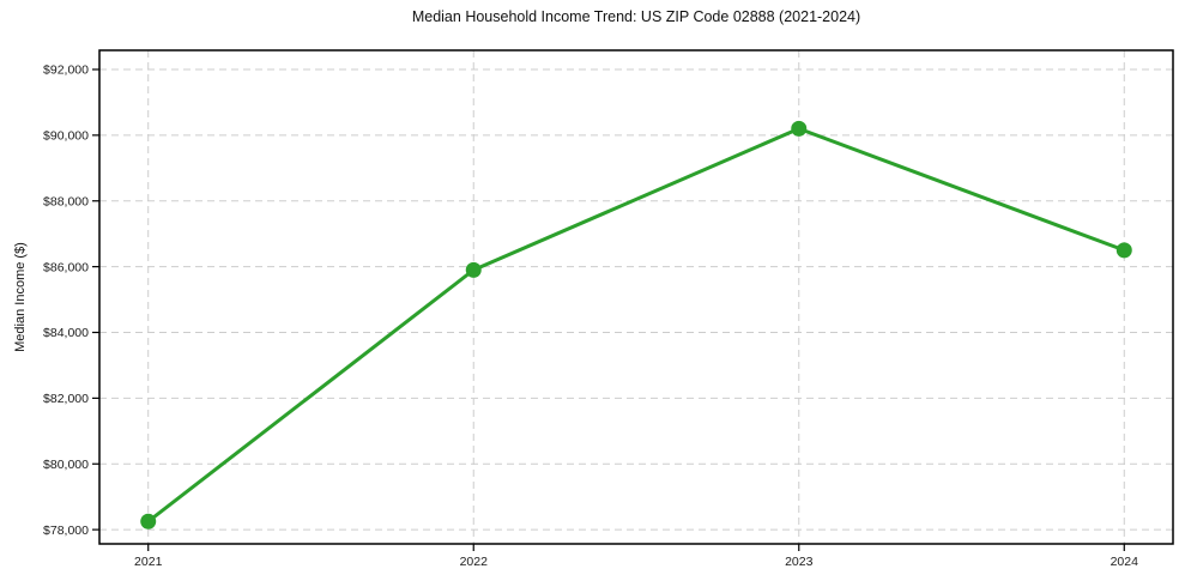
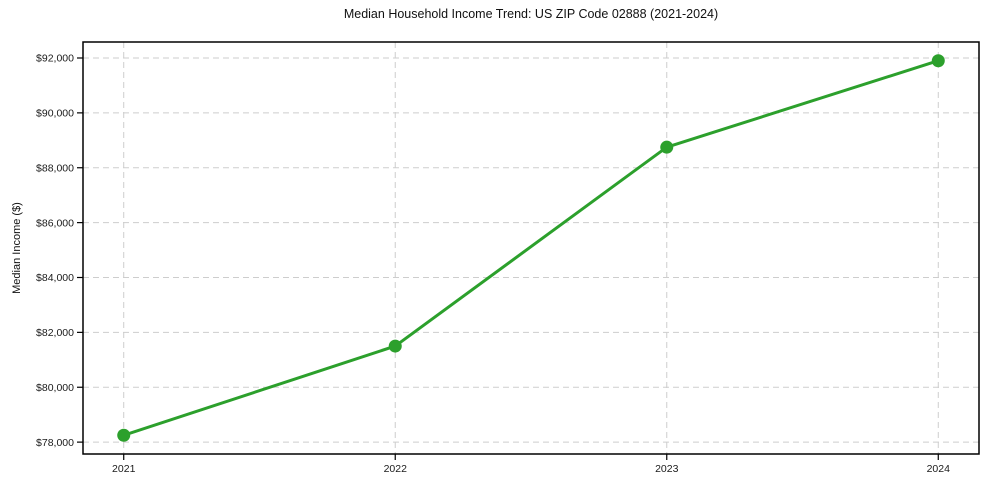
2022: $85900 -> $81500
2023: $90200 -> $88800
2024: $86500 -> $91900
